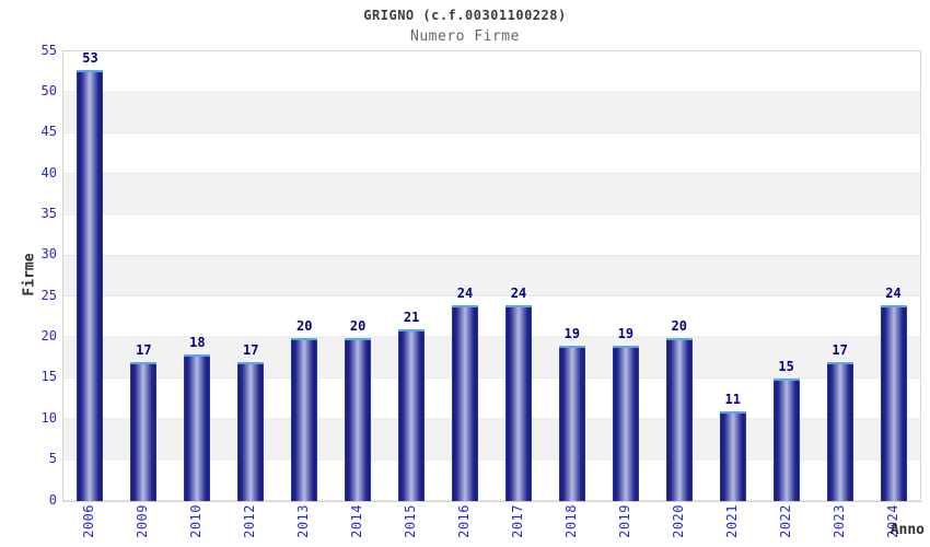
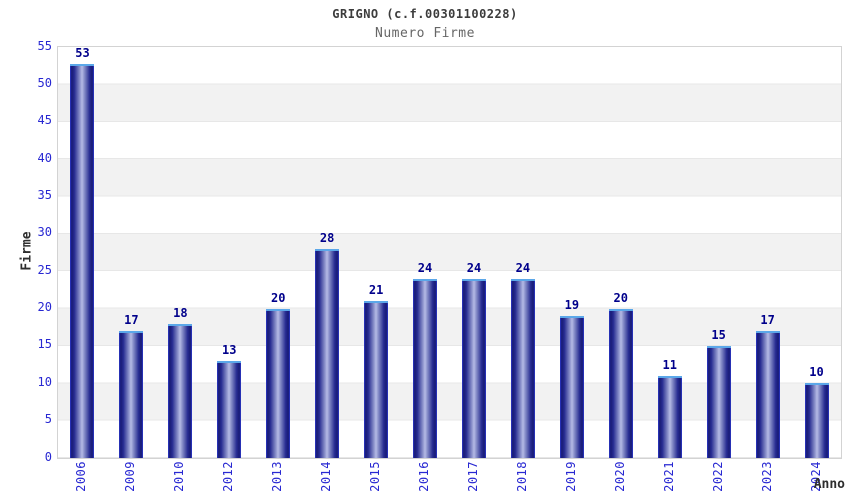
2012: 17 -> 13
2014: 20 -> 28
2018: 19 -> 24
2024: 24 -> 10
